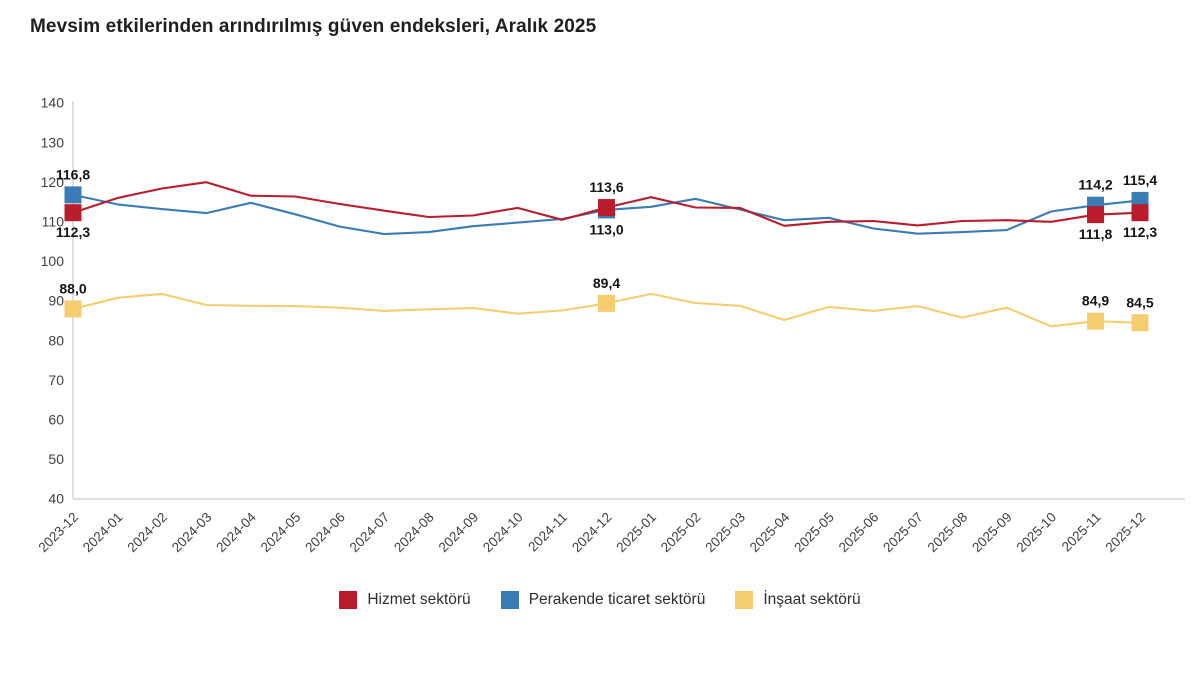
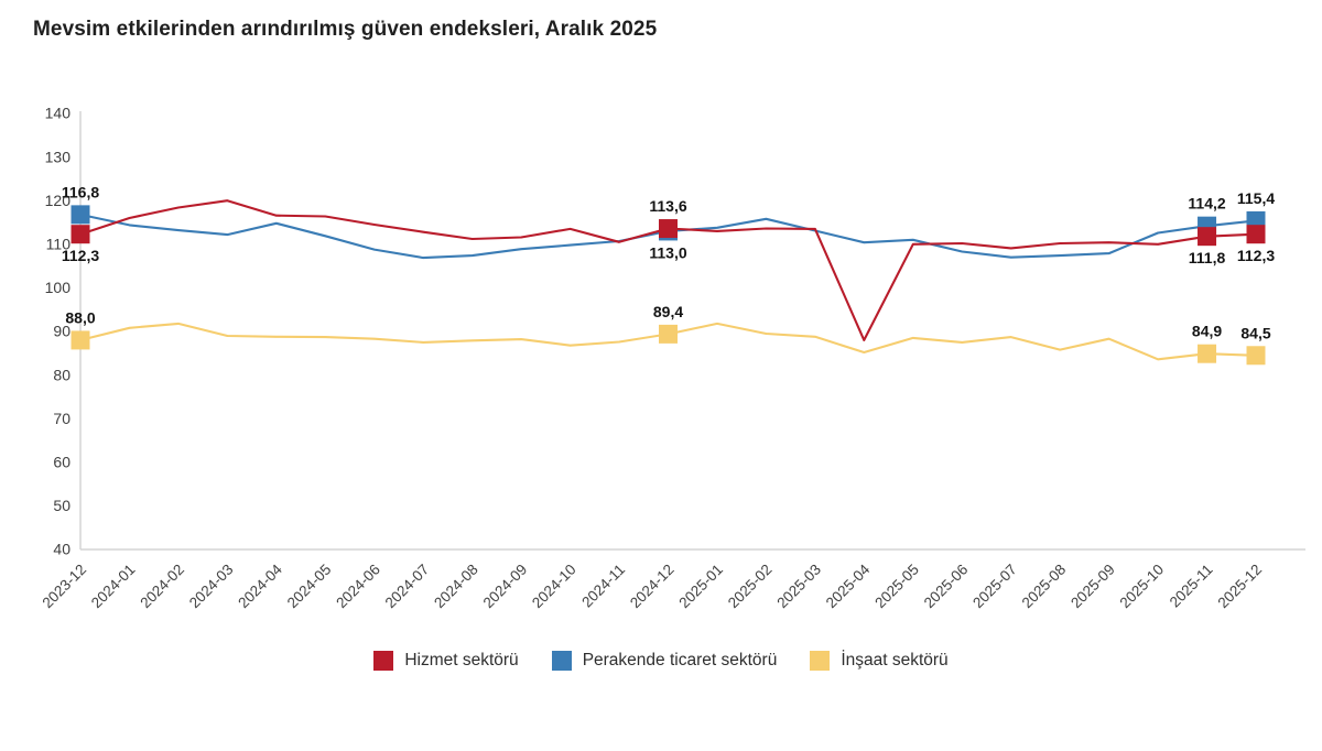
Hizmet sektörü/2025-01: 116 -> 113
Hizmet sektörü/2025-04: 109 -> 88
